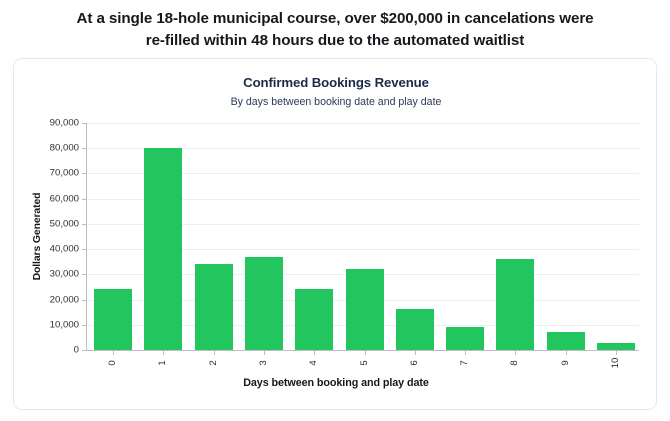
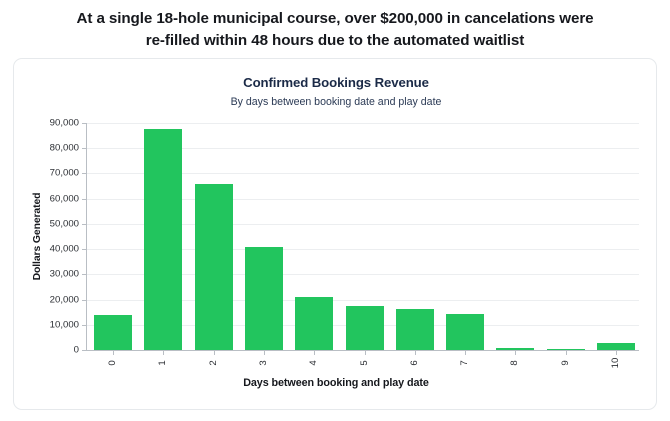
0: 24000 -> 14000
1: 80000 -> 88000
2: 34000 -> 66000
3: 37000 -> 41000
4: 24000 -> 21000
5: 32000 -> 17000
7: 9000 -> 14000
8: 36000 -> 1000
9: 7000 -> 1000
